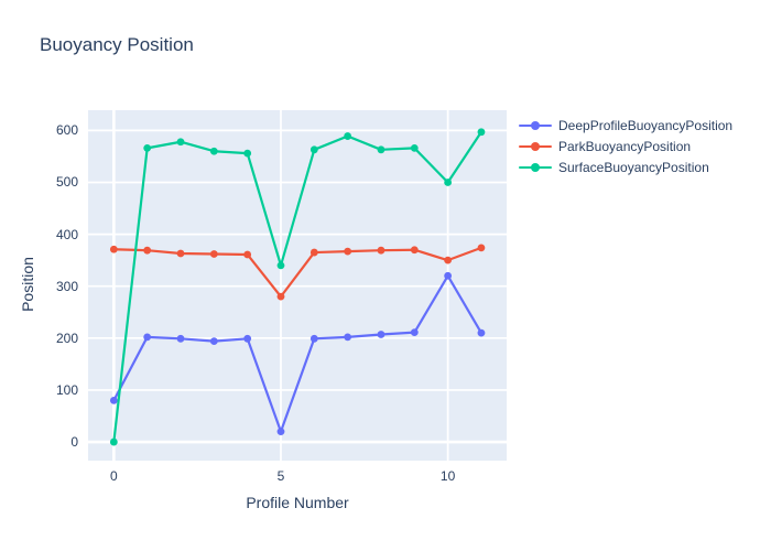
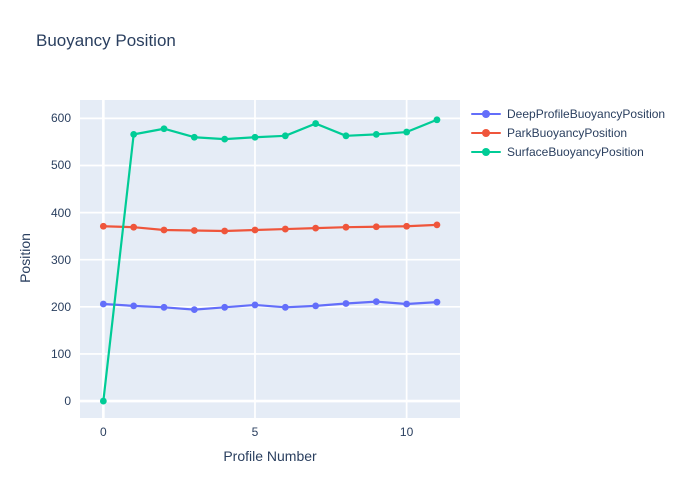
DeepProfileBuoyancyPosition/0: 80 -> 210
DeepProfileBuoyancyPosition/5: 20 -> 200
ParkBuoyancyPosition/5: 280 -> 360
SurfaceBuoyancyPosition/5: 340 -> 560
DeepProfileBuoyancyPosition/10: 320 -> 210
ParkBuoyancyPosition/10: 350 -> 370
SurfaceBuoyancyPosition/10: 500 -> 570
